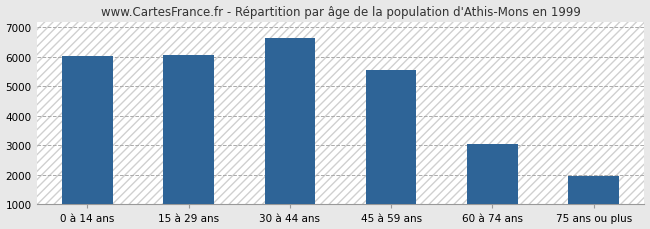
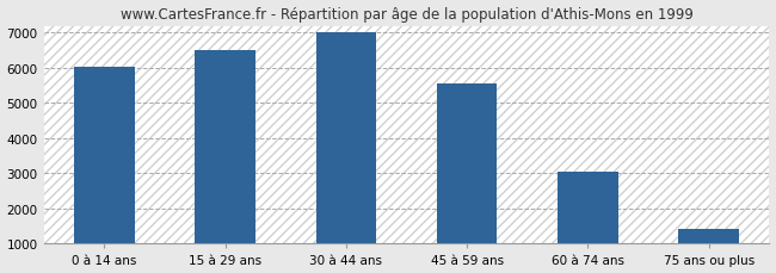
15 à 29 ans: 6050 -> 6500
30 à 44 ans: 6650 -> 7000
75 ans ou plus: 1950 -> 1420
